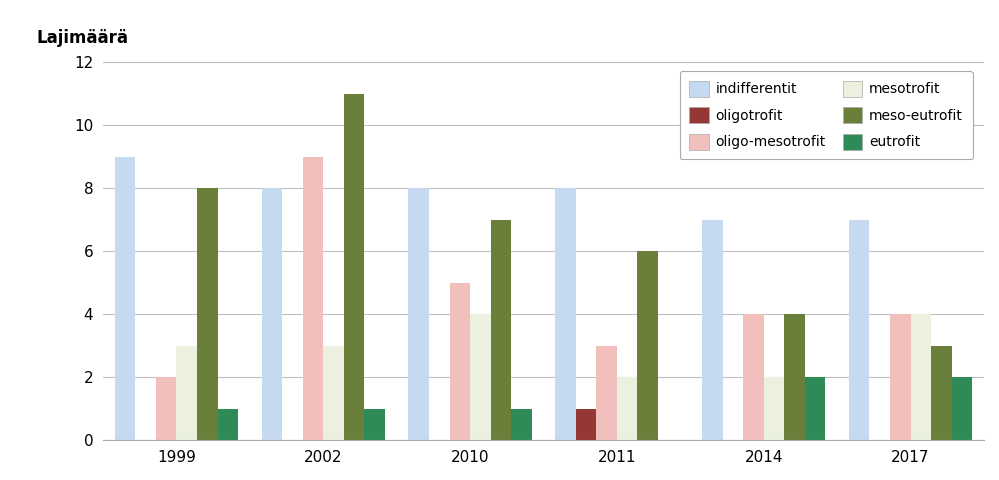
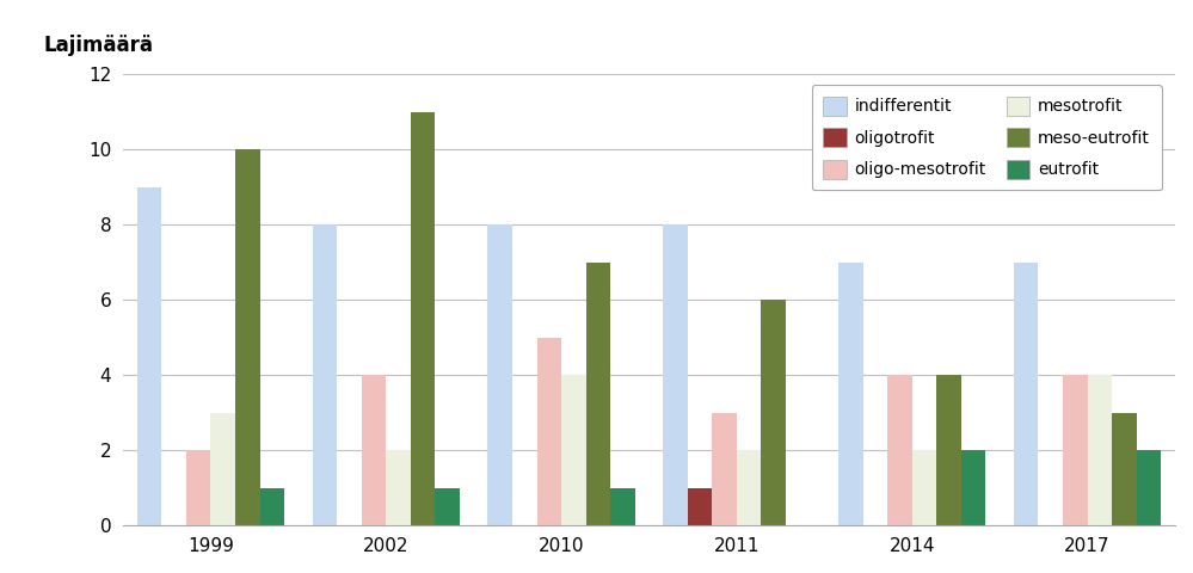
meso-eutrofit/1999: 8 -> 10
oligo-mesotrofit/2002: 9 -> 4
mesotrofit/2002: 3 -> 2
